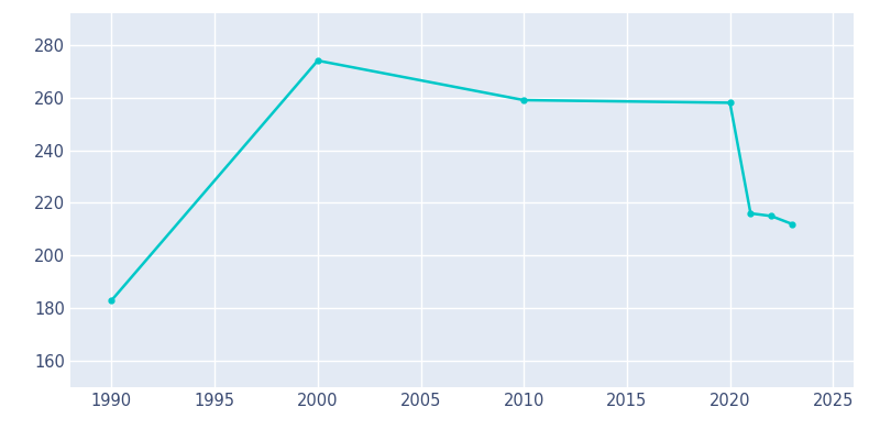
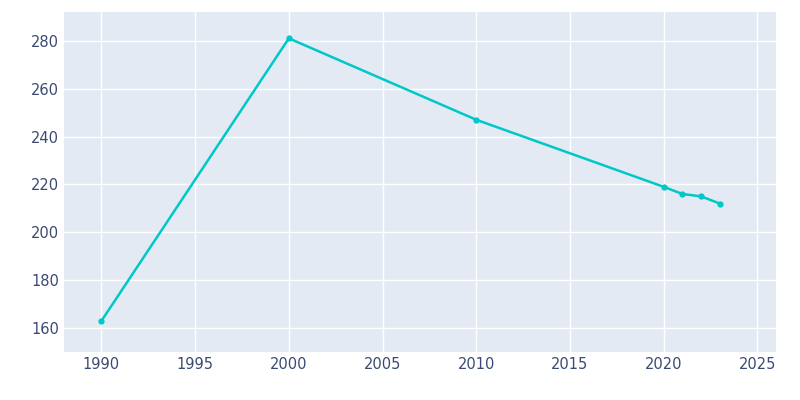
1990: 183 -> 163
2000: 274 -> 281
2010: 259 -> 247
2020: 258 -> 219
